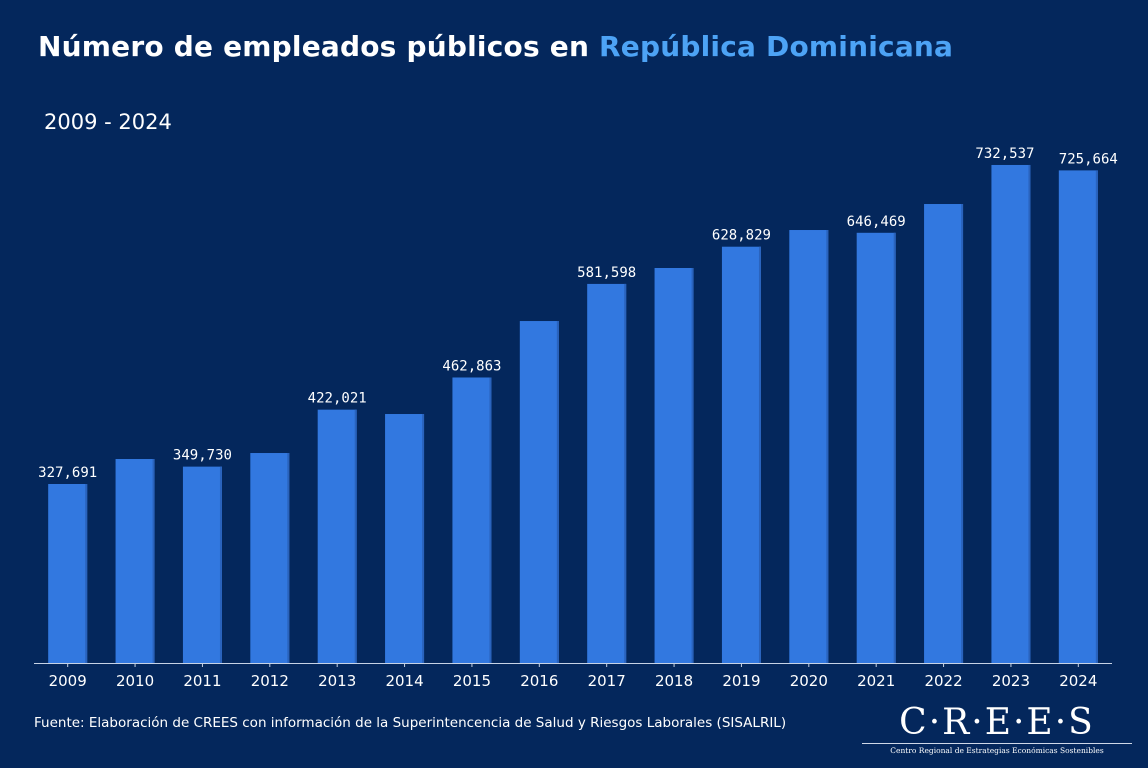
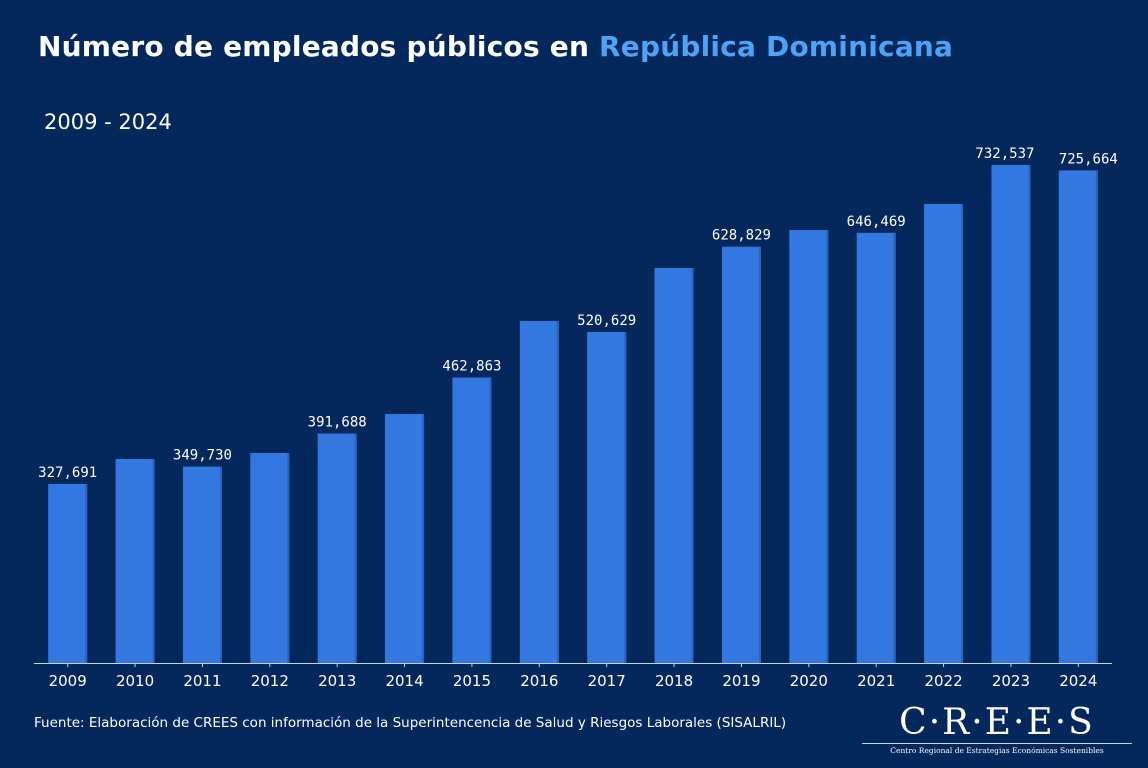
2013: 422,021 -> 391,688
2017: 581,598 -> 520,629
